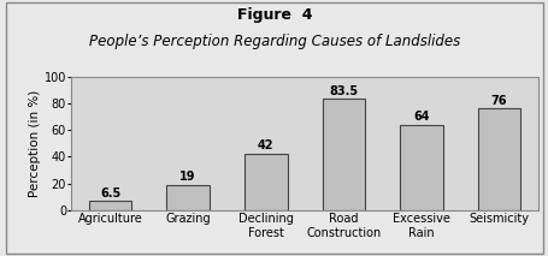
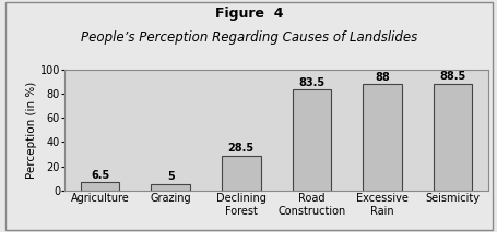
Grazing: 19 -> 5
Declining Forest: 42 -> 28.5
Excessive Rain: 64 -> 88
Seismicity: 76 -> 88.5
